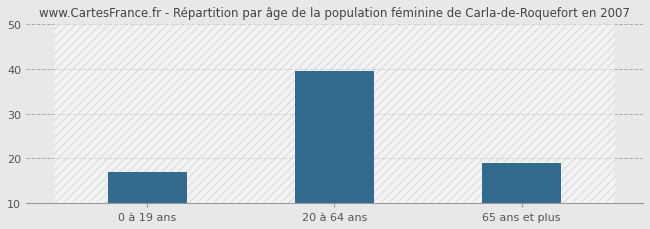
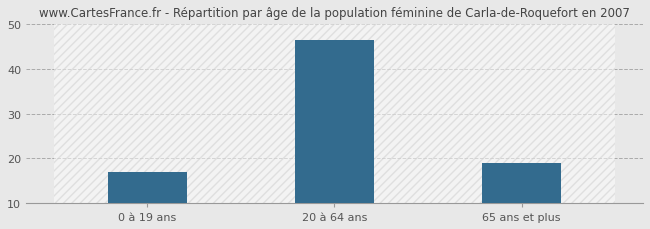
20 à 64 ans: 39.5 -> 46.5
